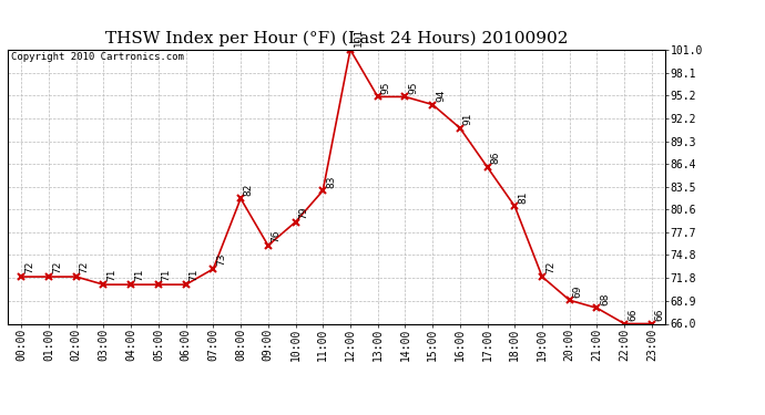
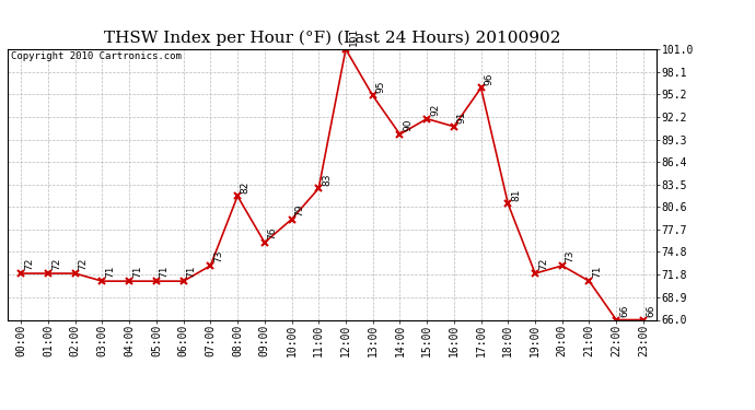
14:00: 95 -> 90
15:00: 94 -> 92
17:00: 86 -> 96
20:00: 69 -> 73
21:00: 68 -> 71
